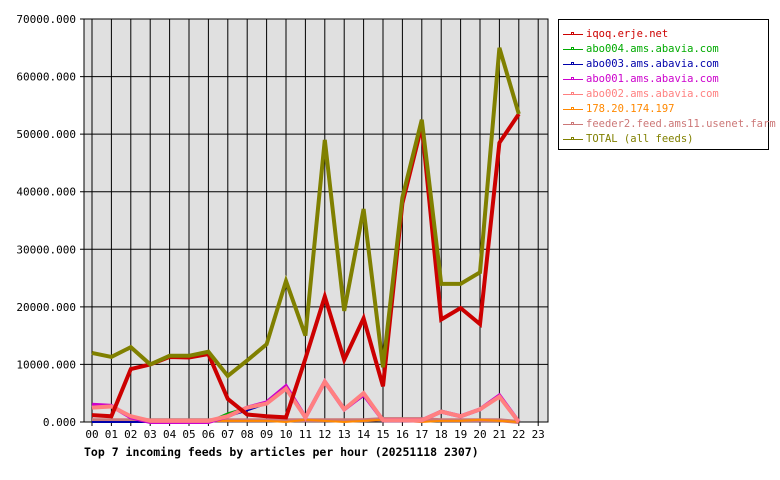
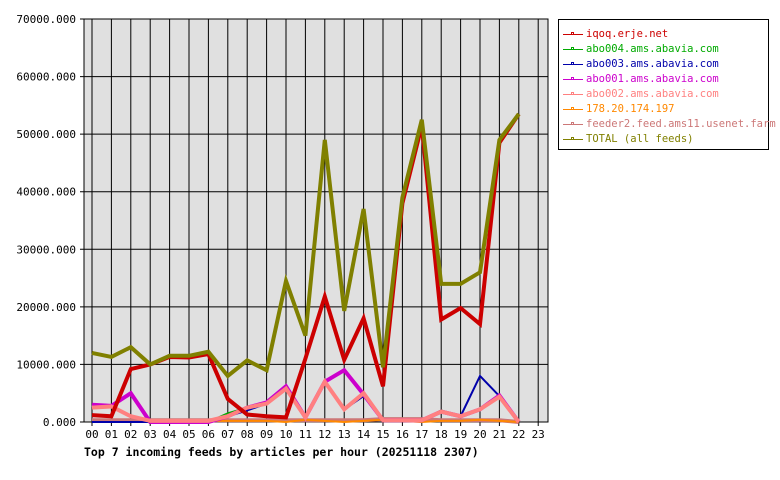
abo001.ams.abavia.com/02: 1000 -> 5000
TOTAL (all feeds)/09: 14000 -> 9000
abo001.ams.abavia.com/13: 2000 -> 9000
abo003.ams.abavia.com/20: 2000 -> 8000
TOTAL (all feeds)/21: 65000 -> 49000
